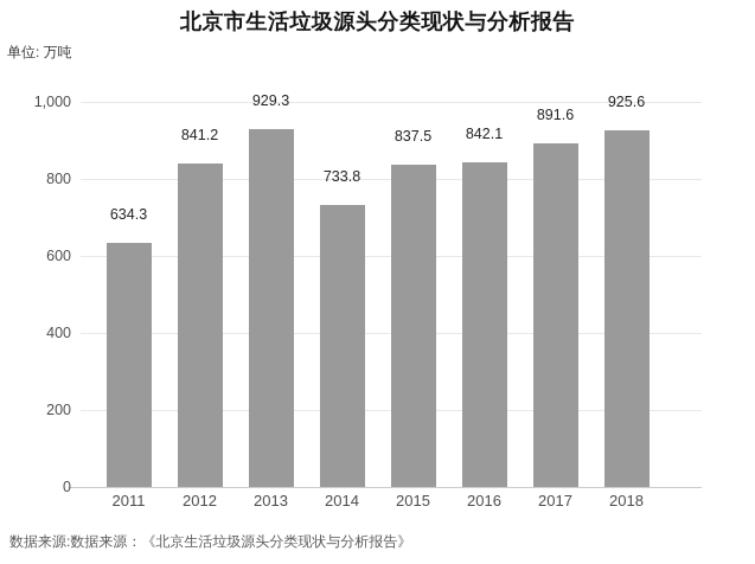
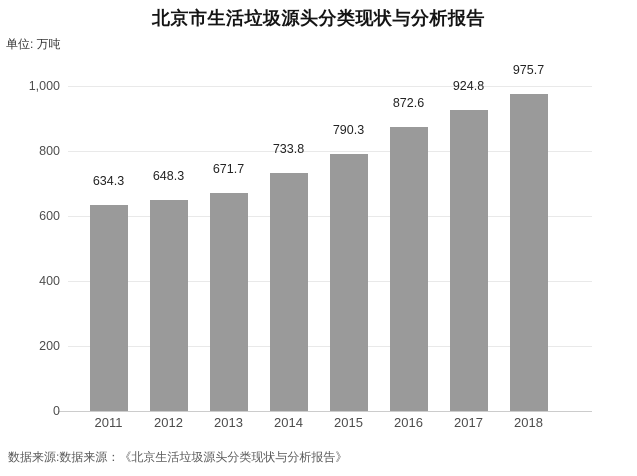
2012: 841.2 -> 648.3
2013: 929.3 -> 671.7
2015: 837.5 -> 790.3
2016: 842.1 -> 872.6
2017: 891.6 -> 924.8
2018: 925.6 -> 975.7
